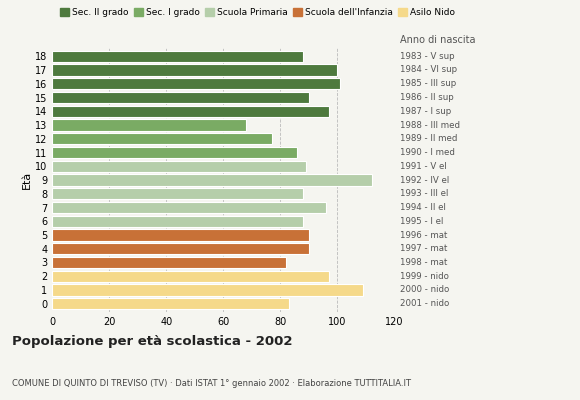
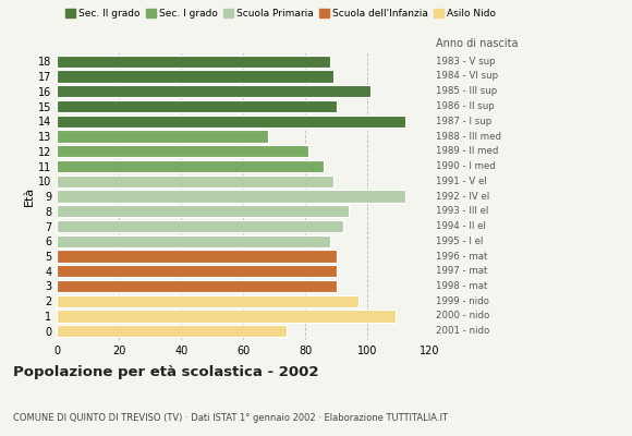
17: 100 -> 89
14: 97 -> 112
12: 77 -> 81
8: 88 -> 94
7: 96 -> 92
3: 82 -> 90
0: 83 -> 74
